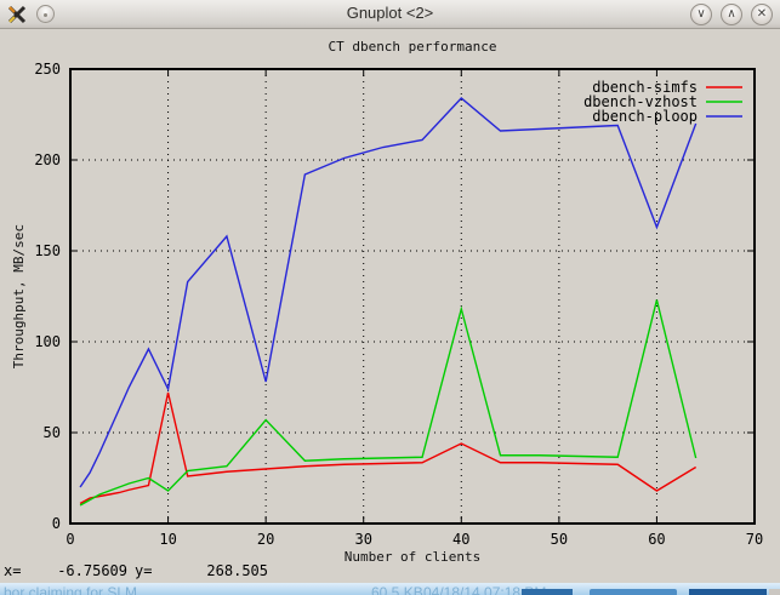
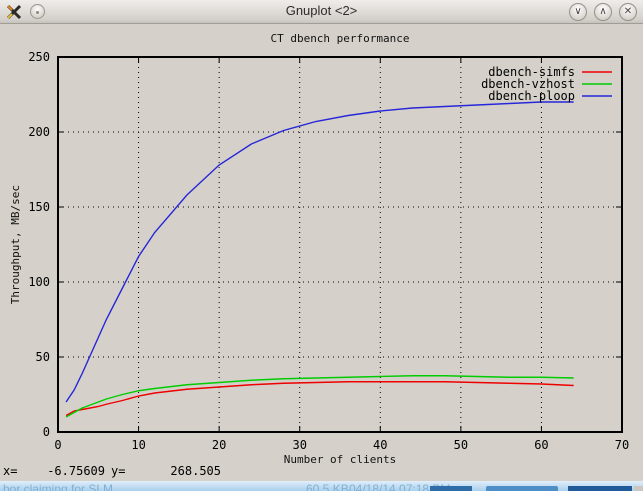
dbench-simfs/10: 72 -> 24
dbench-vzhost/10: 18 -> 28
dbench-ploop/10: 74 -> 117
dbench-vzhost/20: 57 -> 33
dbench-ploop/20: 78 -> 178
dbench-simfs/40: 44 -> 34
dbench-vzhost/40: 118 -> 37
dbench-ploop/40: 234 -> 214
dbench-simfs/60: 18 -> 32
dbench-vzhost/60: 123 -> 36
dbench-ploop/60: 163 -> 220
